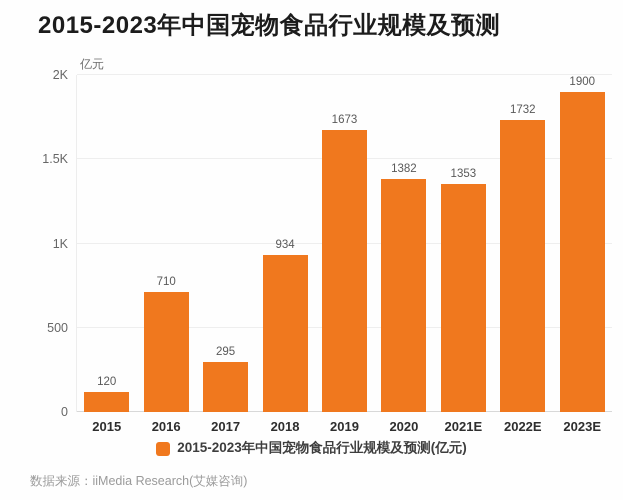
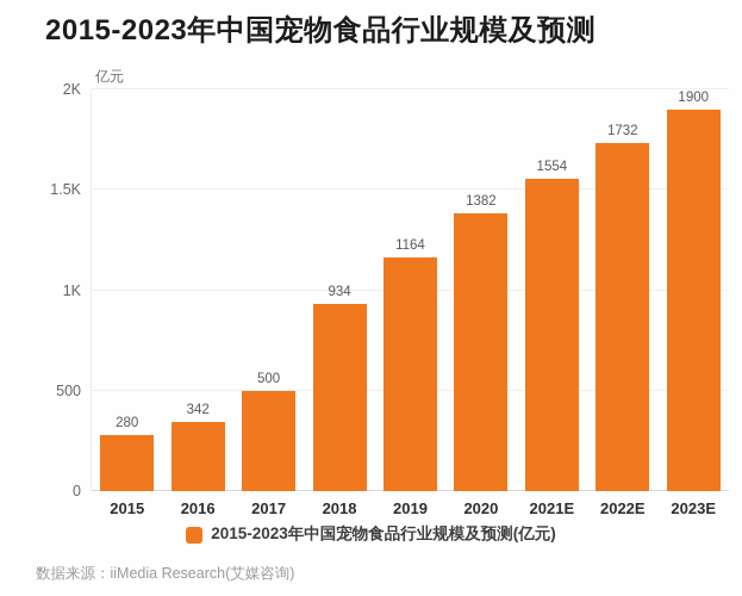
2015: 120 -> 280
2016: 710 -> 342
2017: 295 -> 500
2019: 1673 -> 1164
2021E: 1353 -> 1554
